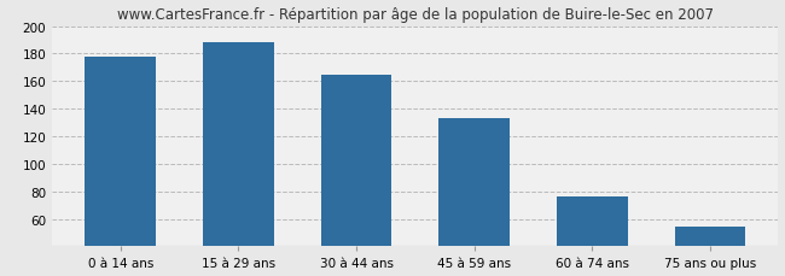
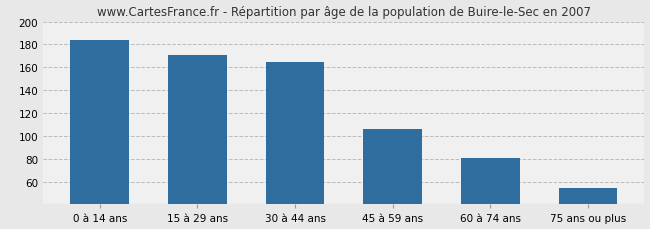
0 à 14 ans: 178 -> 184
15 à 29 ans: 188 -> 171
45 à 59 ans: 133 -> 106
60 à 74 ans: 76 -> 81
